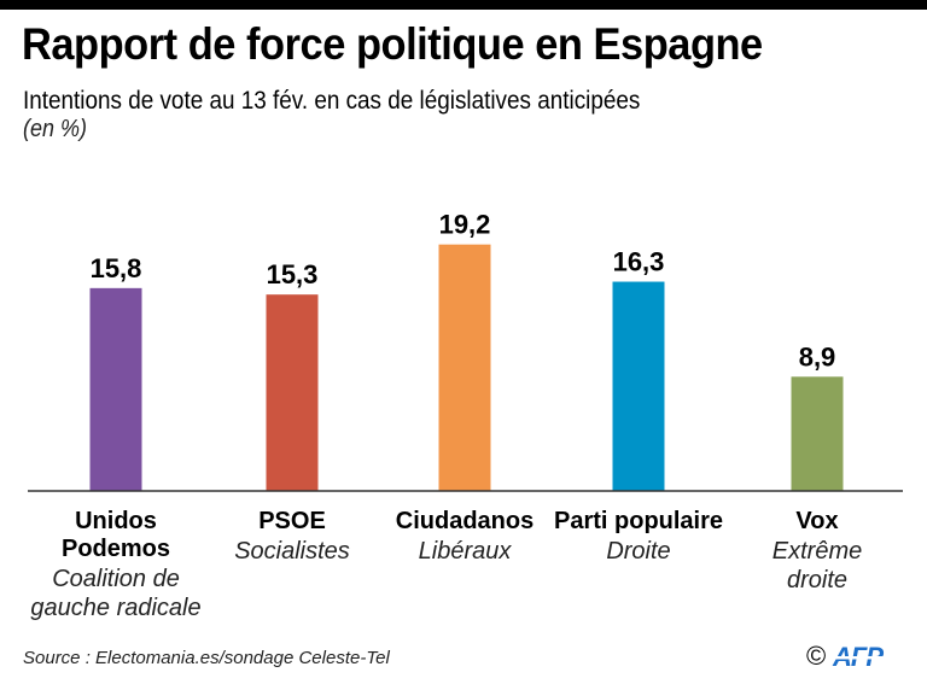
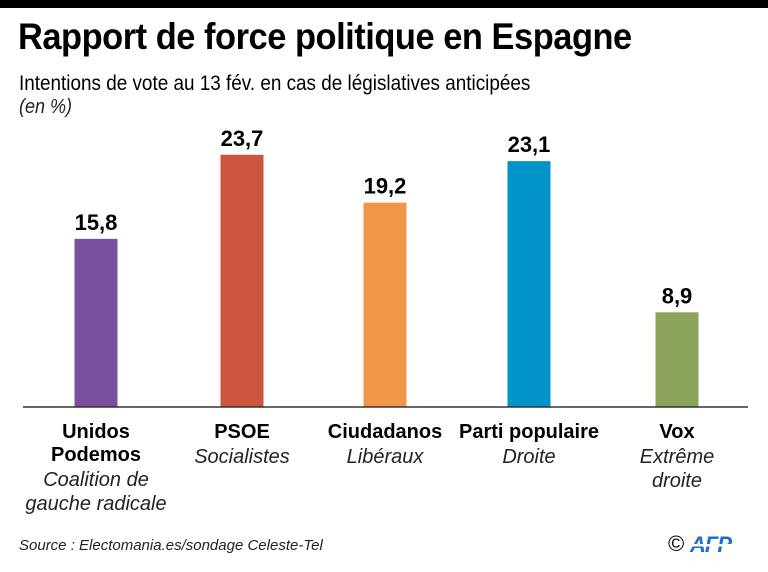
PSOE: 15,3 -> 23,7
Parti populaire: 16,3 -> 23,1
